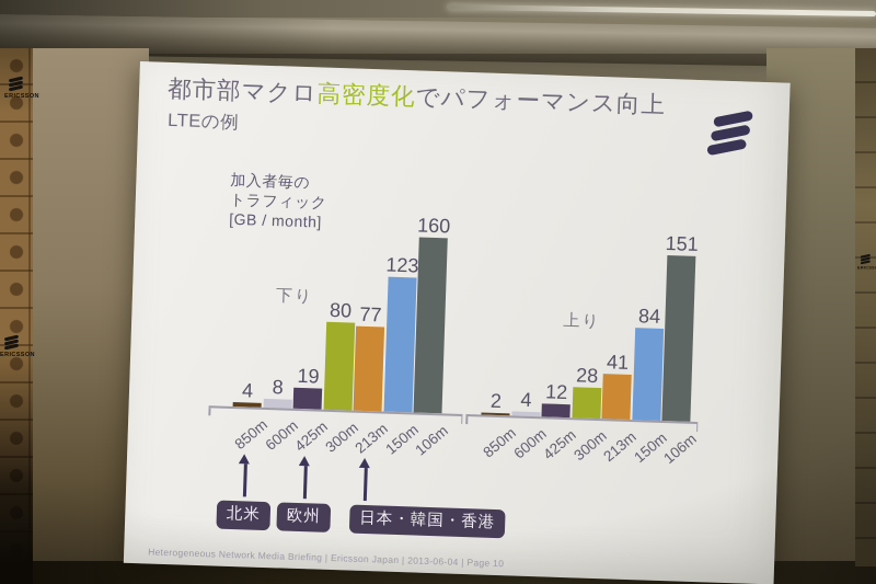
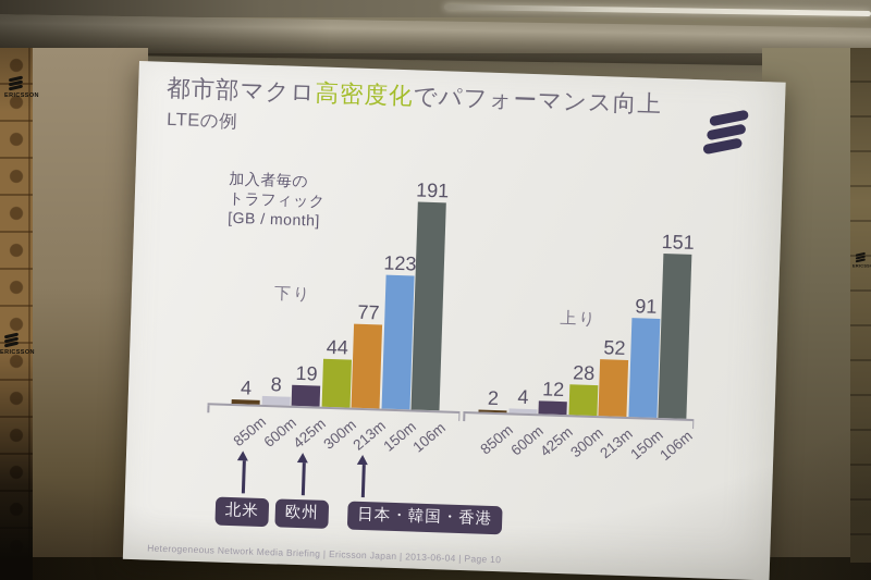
下り/300m: 80 -> 44
上り/213m: 41 -> 52
上り/150m: 84 -> 91
下り/106m: 160 -> 191
